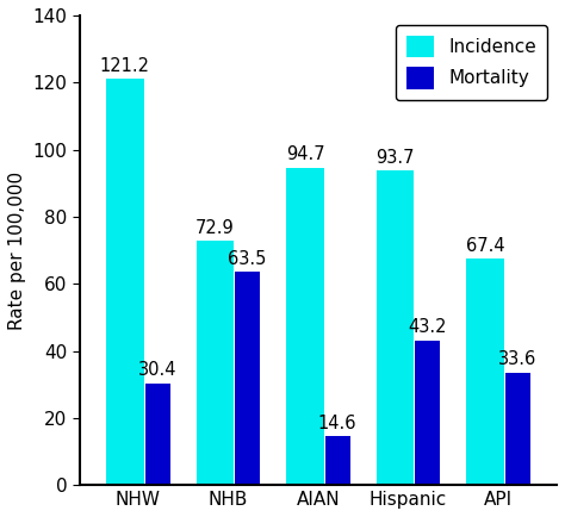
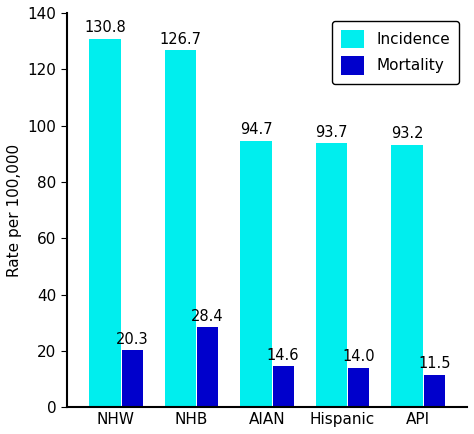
Incidence/NHW: 121.2 -> 130.8
Mortality/NHW: 30.4 -> 20.3
Incidence/NHB: 72.9 -> 126.7
Mortality/NHB: 63.5 -> 28.4
Mortality/Hispanic: 43.2 -> 14.0
Incidence/API: 67.4 -> 93.2
Mortality/API: 33.6 -> 11.5
